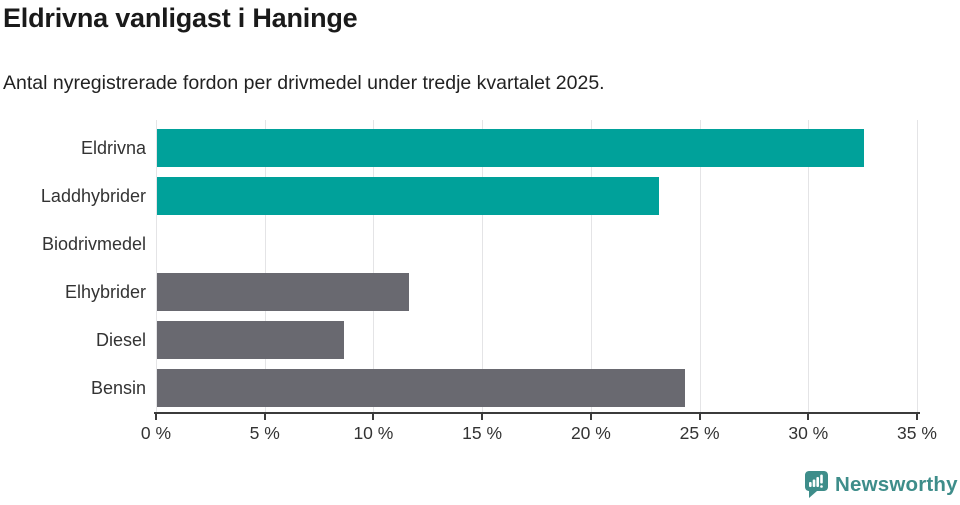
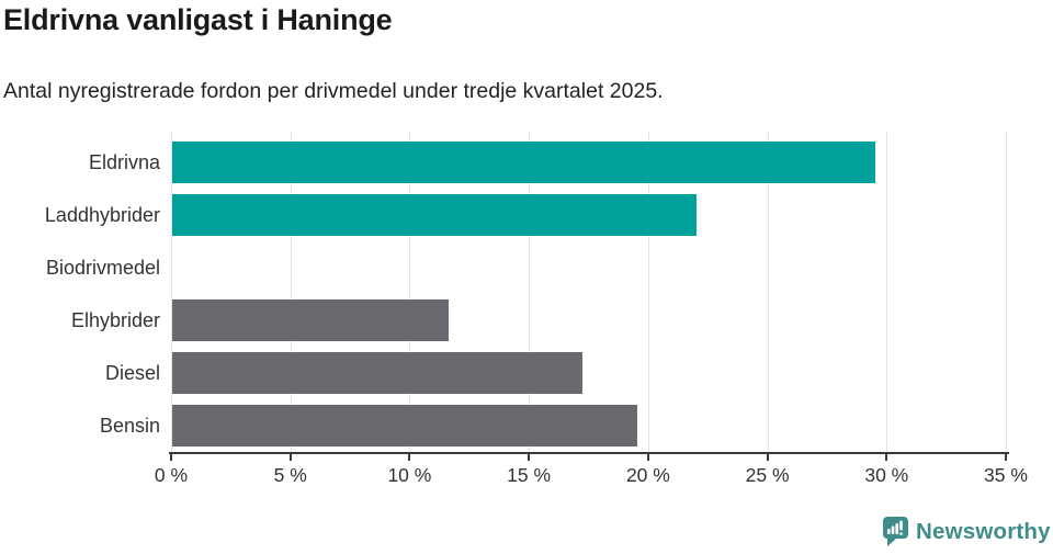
Eldrivna: 32.5% -> 29.5%
Laddhybrider: 23.1% -> 22.0%
Diesel: 8.6% -> 17.2%
Bensin: 24.3% -> 19.5%
